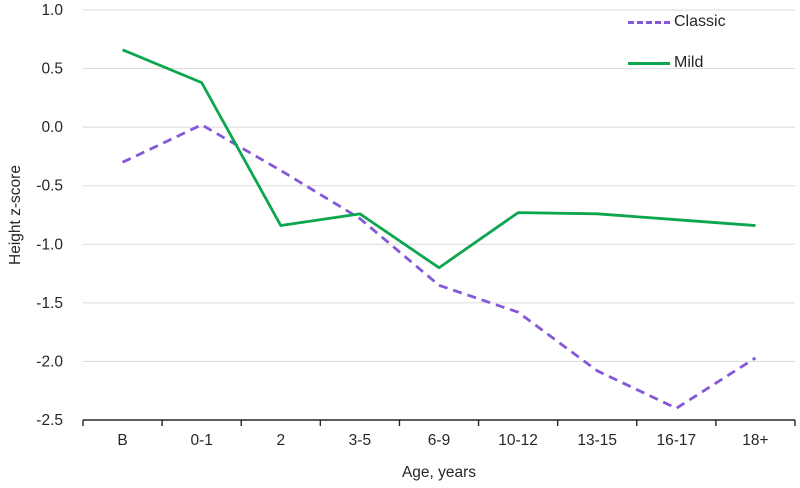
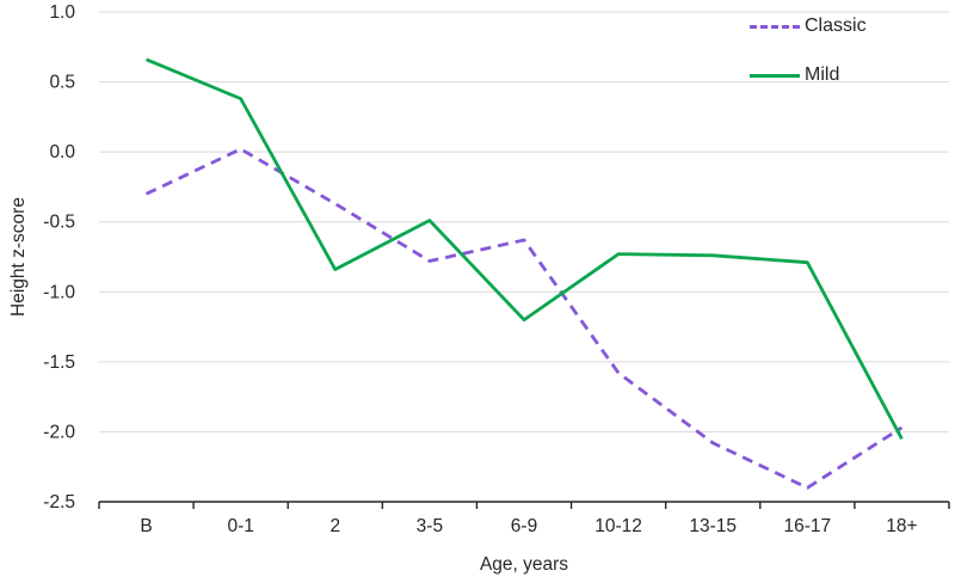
Mild/3-5: -0.74 -> -0.49
Classic/6-9: -1.35 -> -0.63
Mild/18+: -0.84 -> -2.05
